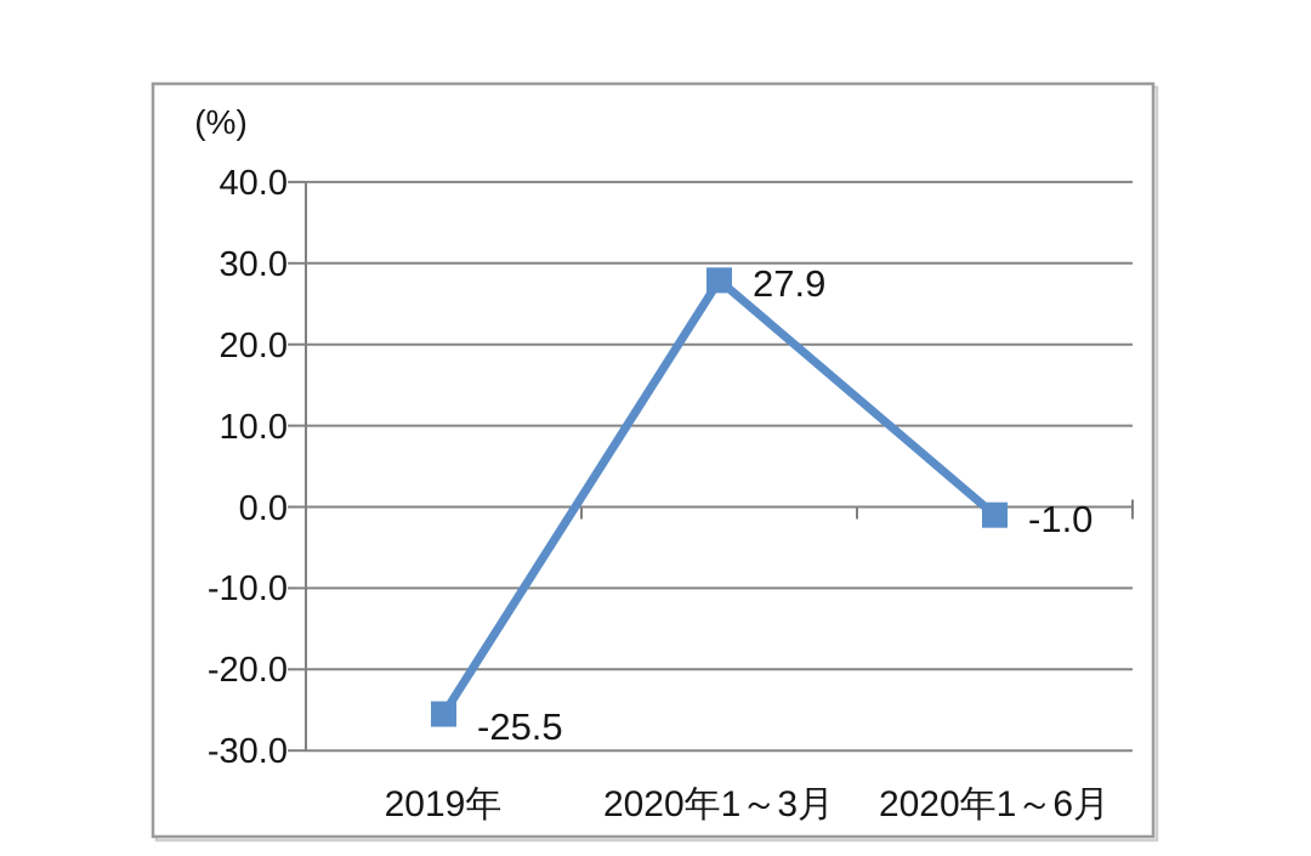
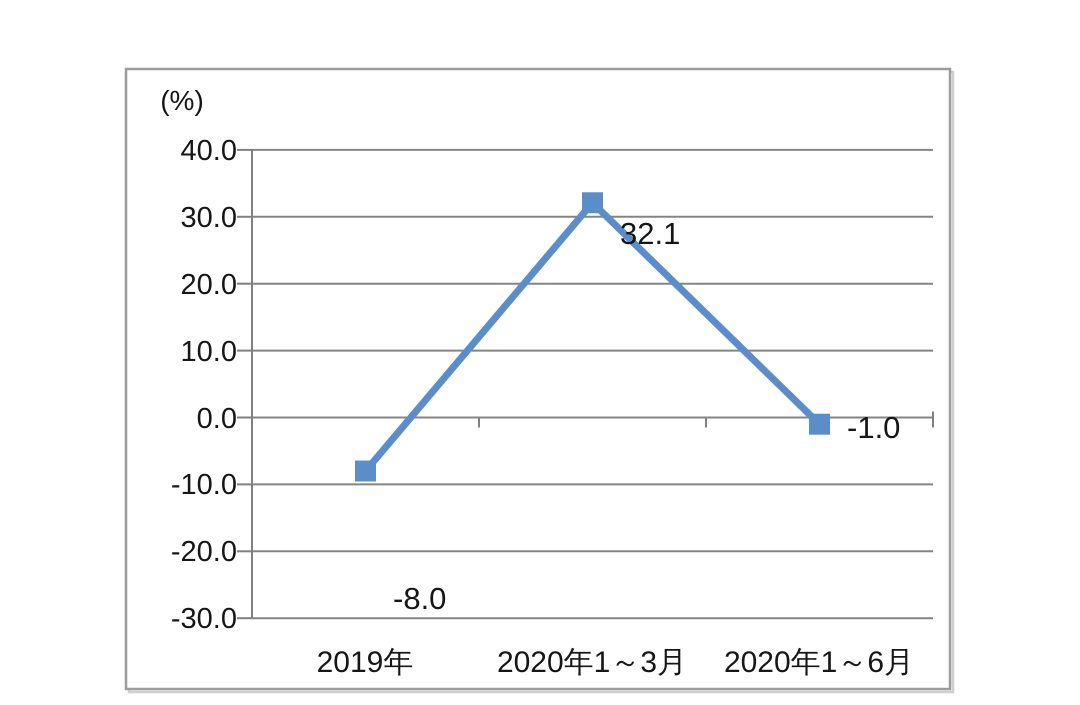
2019年: -25.5 -> -8.0
2020年1～3月: 27.9 -> 32.1
